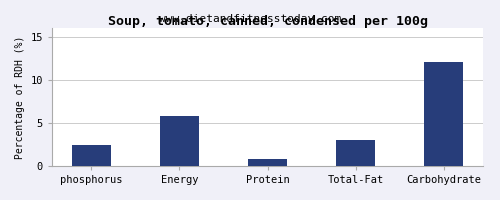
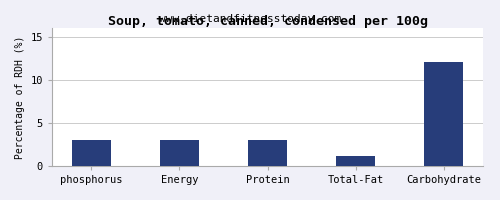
phosphorus: 2.4 -> 3.0
Energy: 5.8 -> 3.0
Protein: 0.8 -> 3.0
Total-Fat: 3.0 -> 1.2
